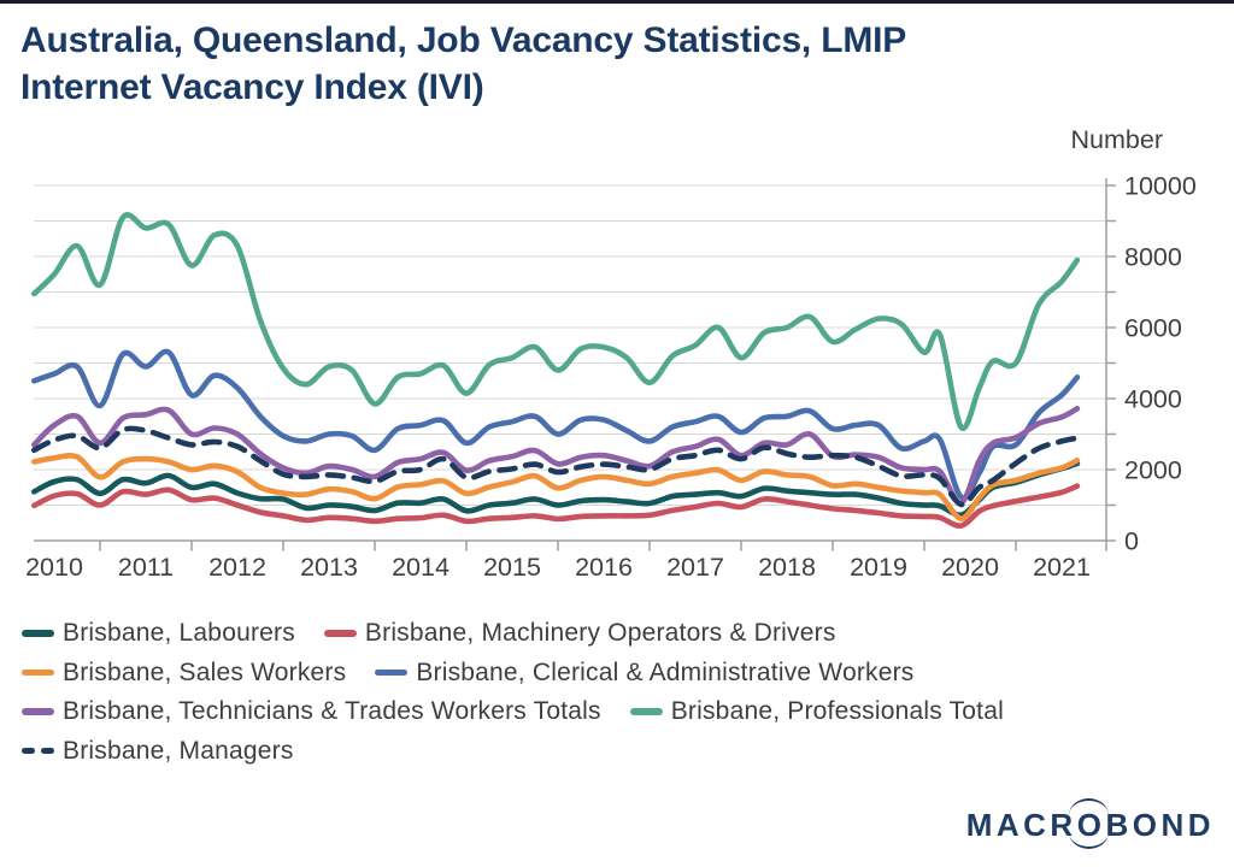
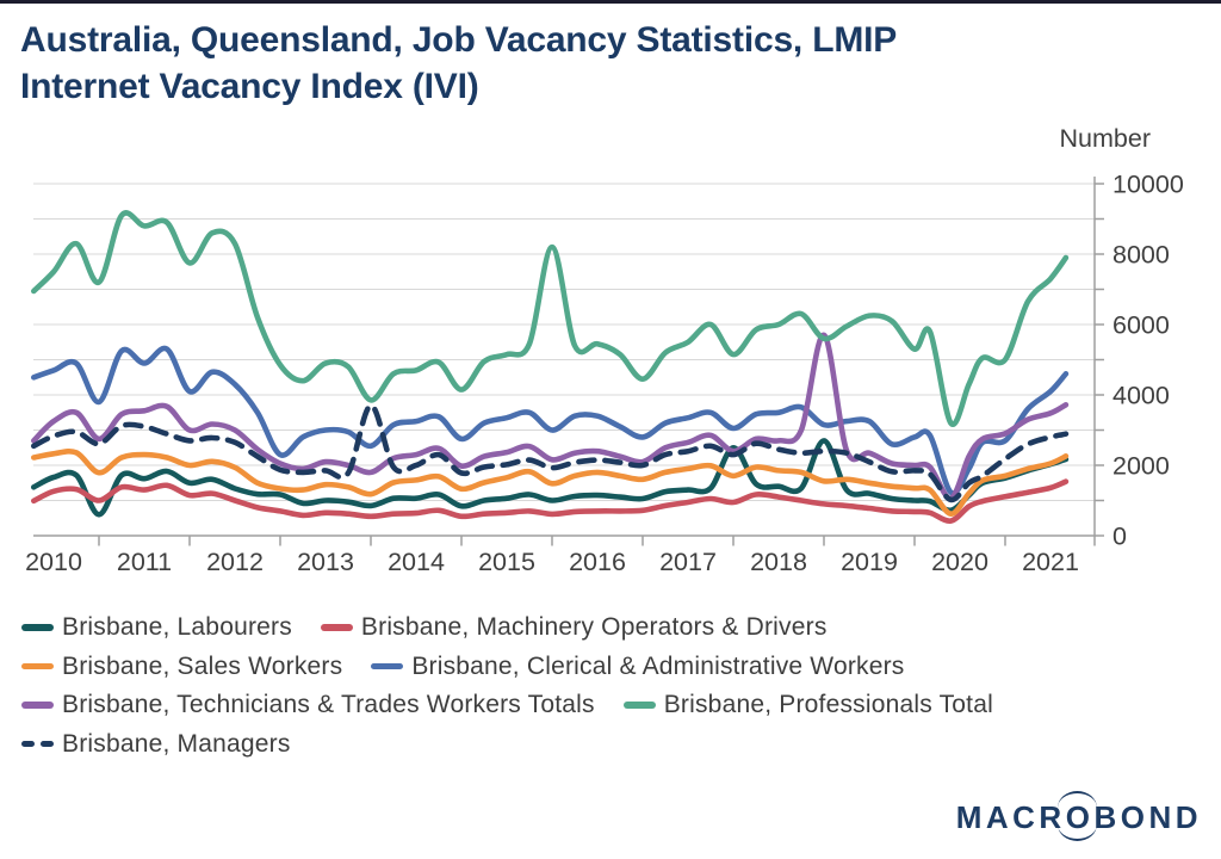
Brisbane, Labourers/2011: 1300 -> 600
Brisbane, Clerical & Administrative Workers/2013: 3000 -> 2300
Brisbane, Managers/2014: 1700 -> 3700
Brisbane, Professionals Total/2016: 4800 -> 8200
Brisbane, Labourers/2018: 1200 -> 2500
Brisbane, Labourers/2019: 1300 -> 2700
Brisbane, Technicians & Trades Workers Totals/2019: 2400 -> 5700
